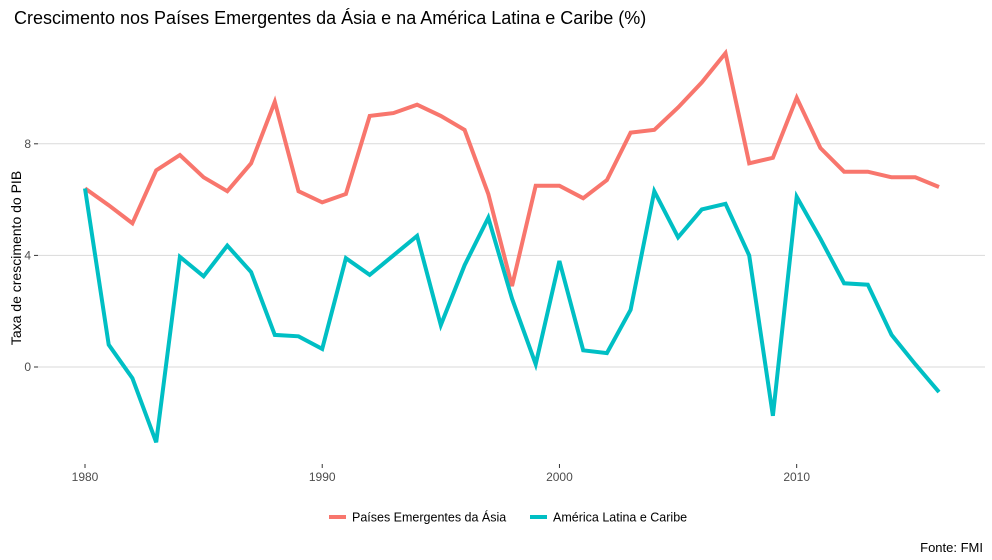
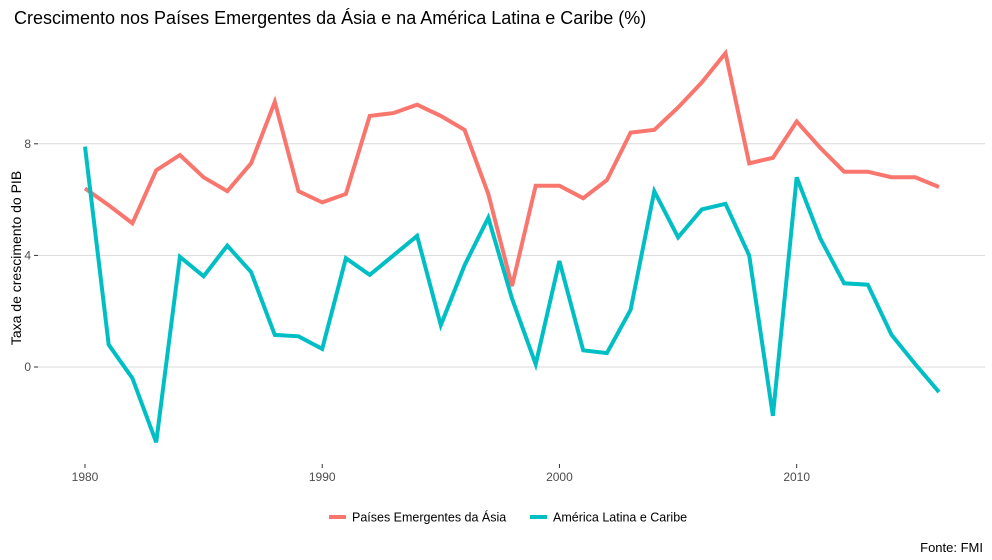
América Latina e Caribe/1980: 6.4 -> 7.9
Países Emergentes da Ásia/2010: 9.7 -> 8.8
América Latina e Caribe/2010: 6.1 -> 6.8
